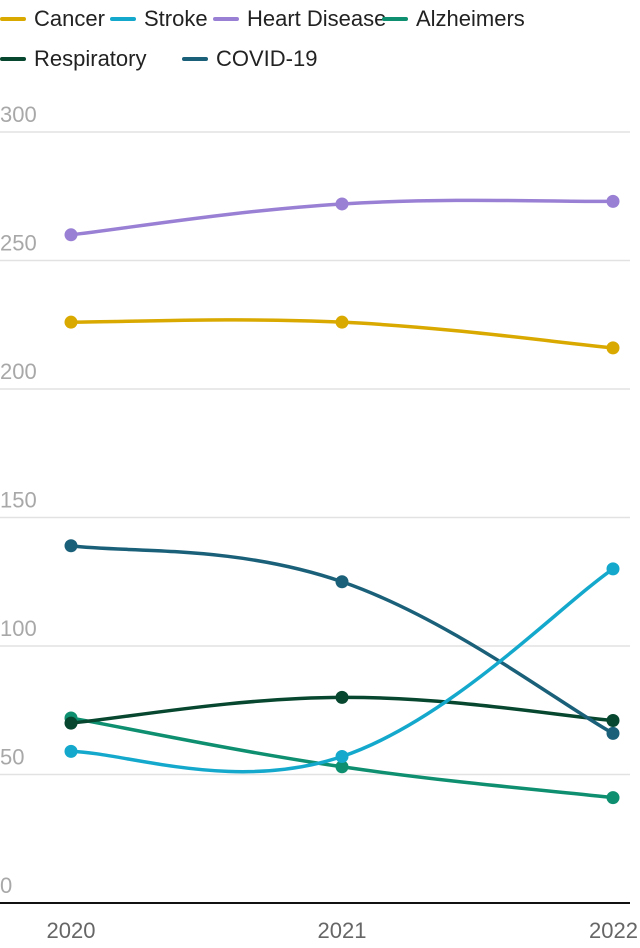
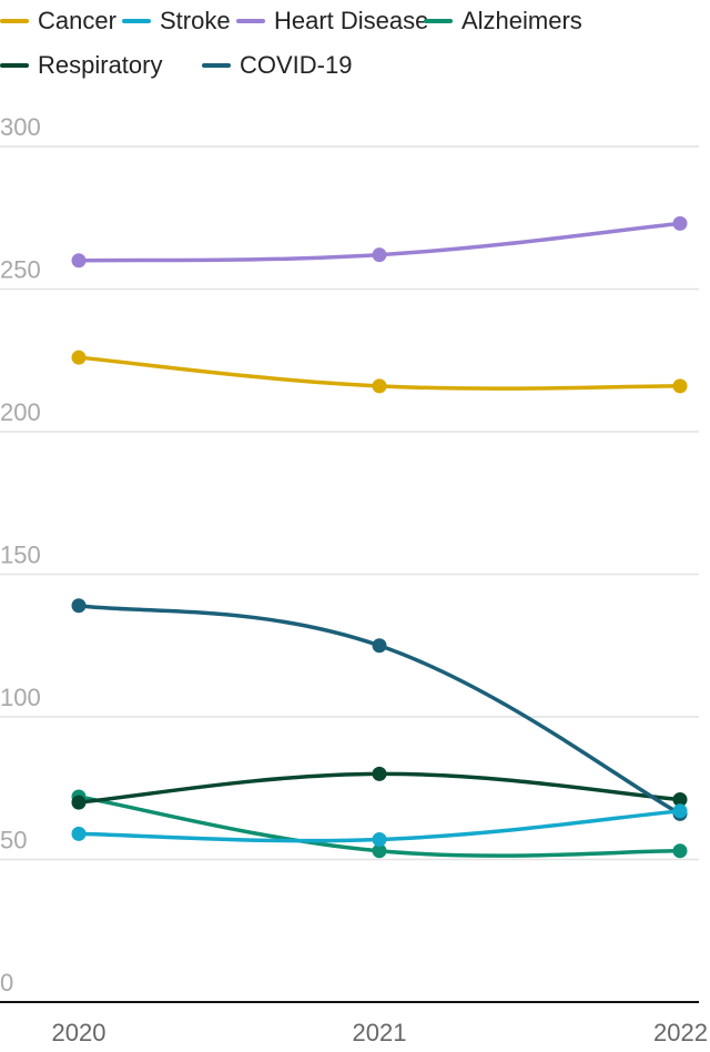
Cancer/2021: 226 -> 216
Heart Disease/2021: 272 -> 262
Stroke/2022: 130 -> 67
Alzheimers/2022: 41 -> 53
